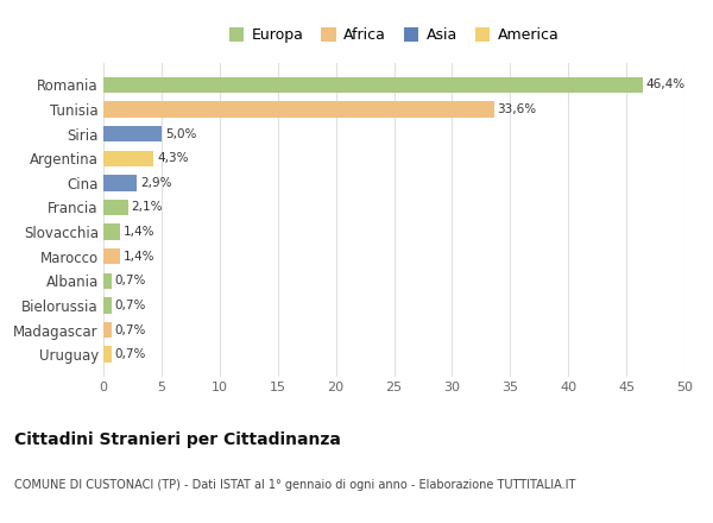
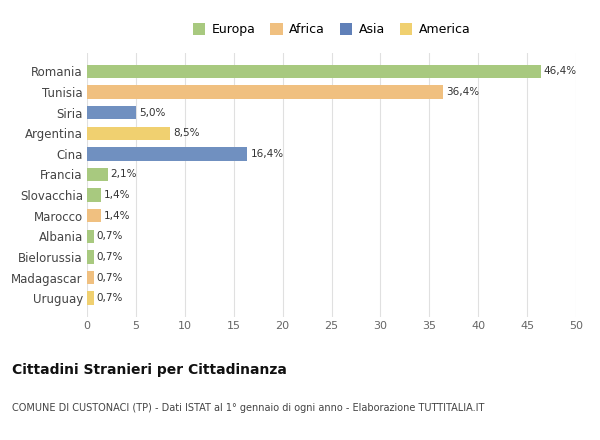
Tunisia: 33,6% -> 36,4%
Argentina: 4,3% -> 8,5%
Cina: 2,9% -> 16,4%
